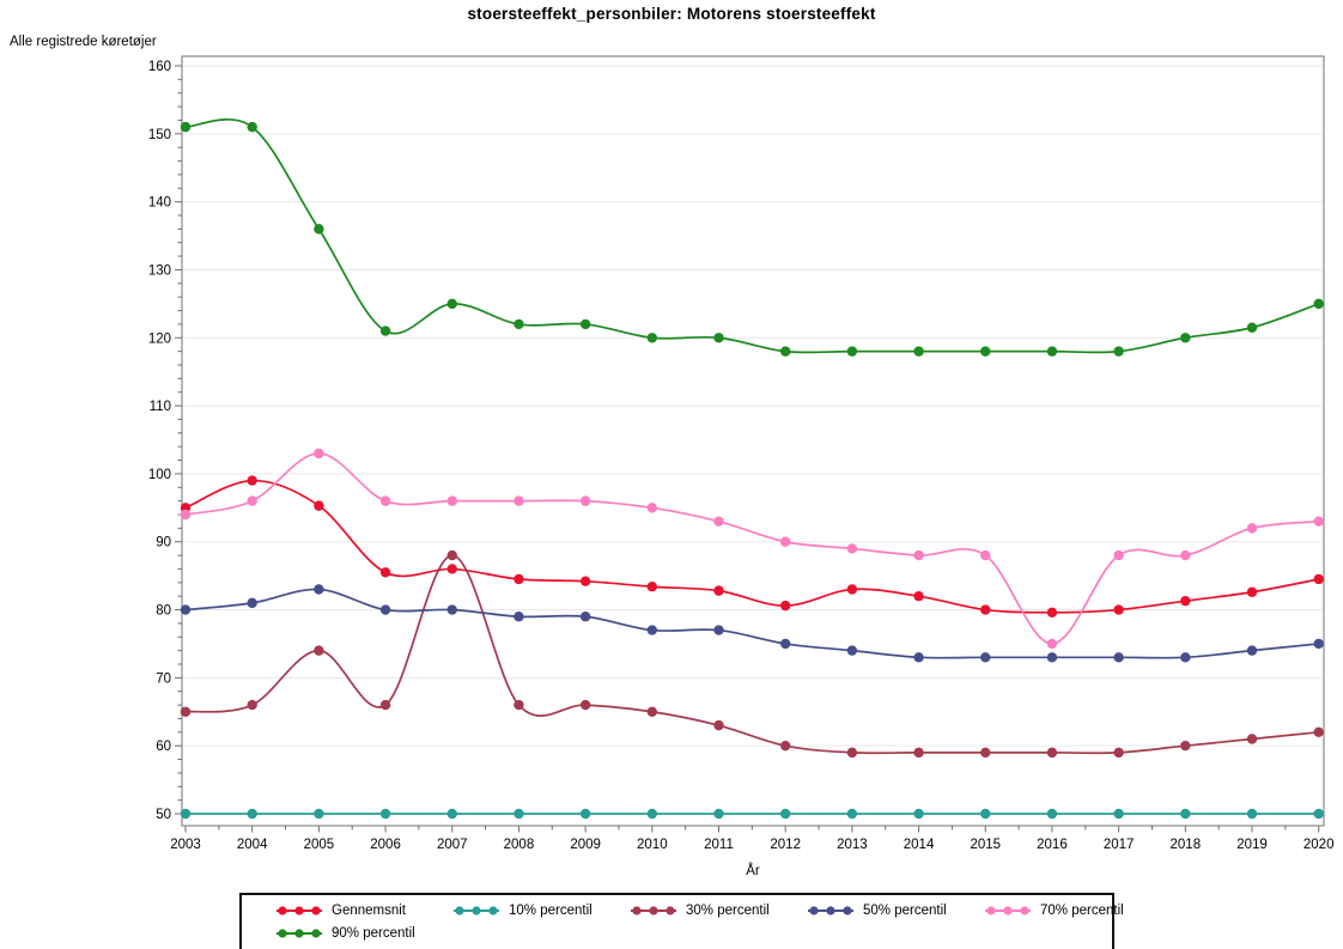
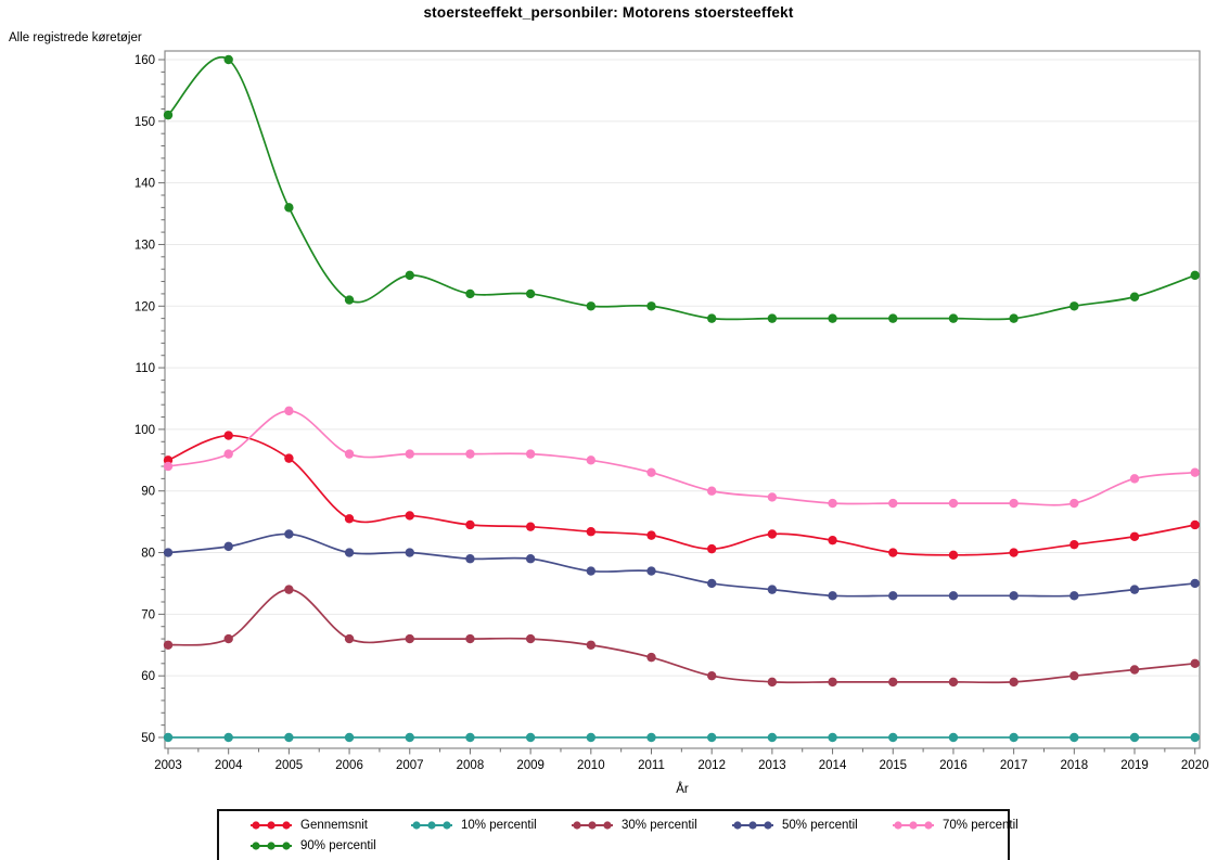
90% percentil/2004: 151 -> 160
30% percentil/2007: 88 -> 66
70% percentil/2016: 75 -> 88
